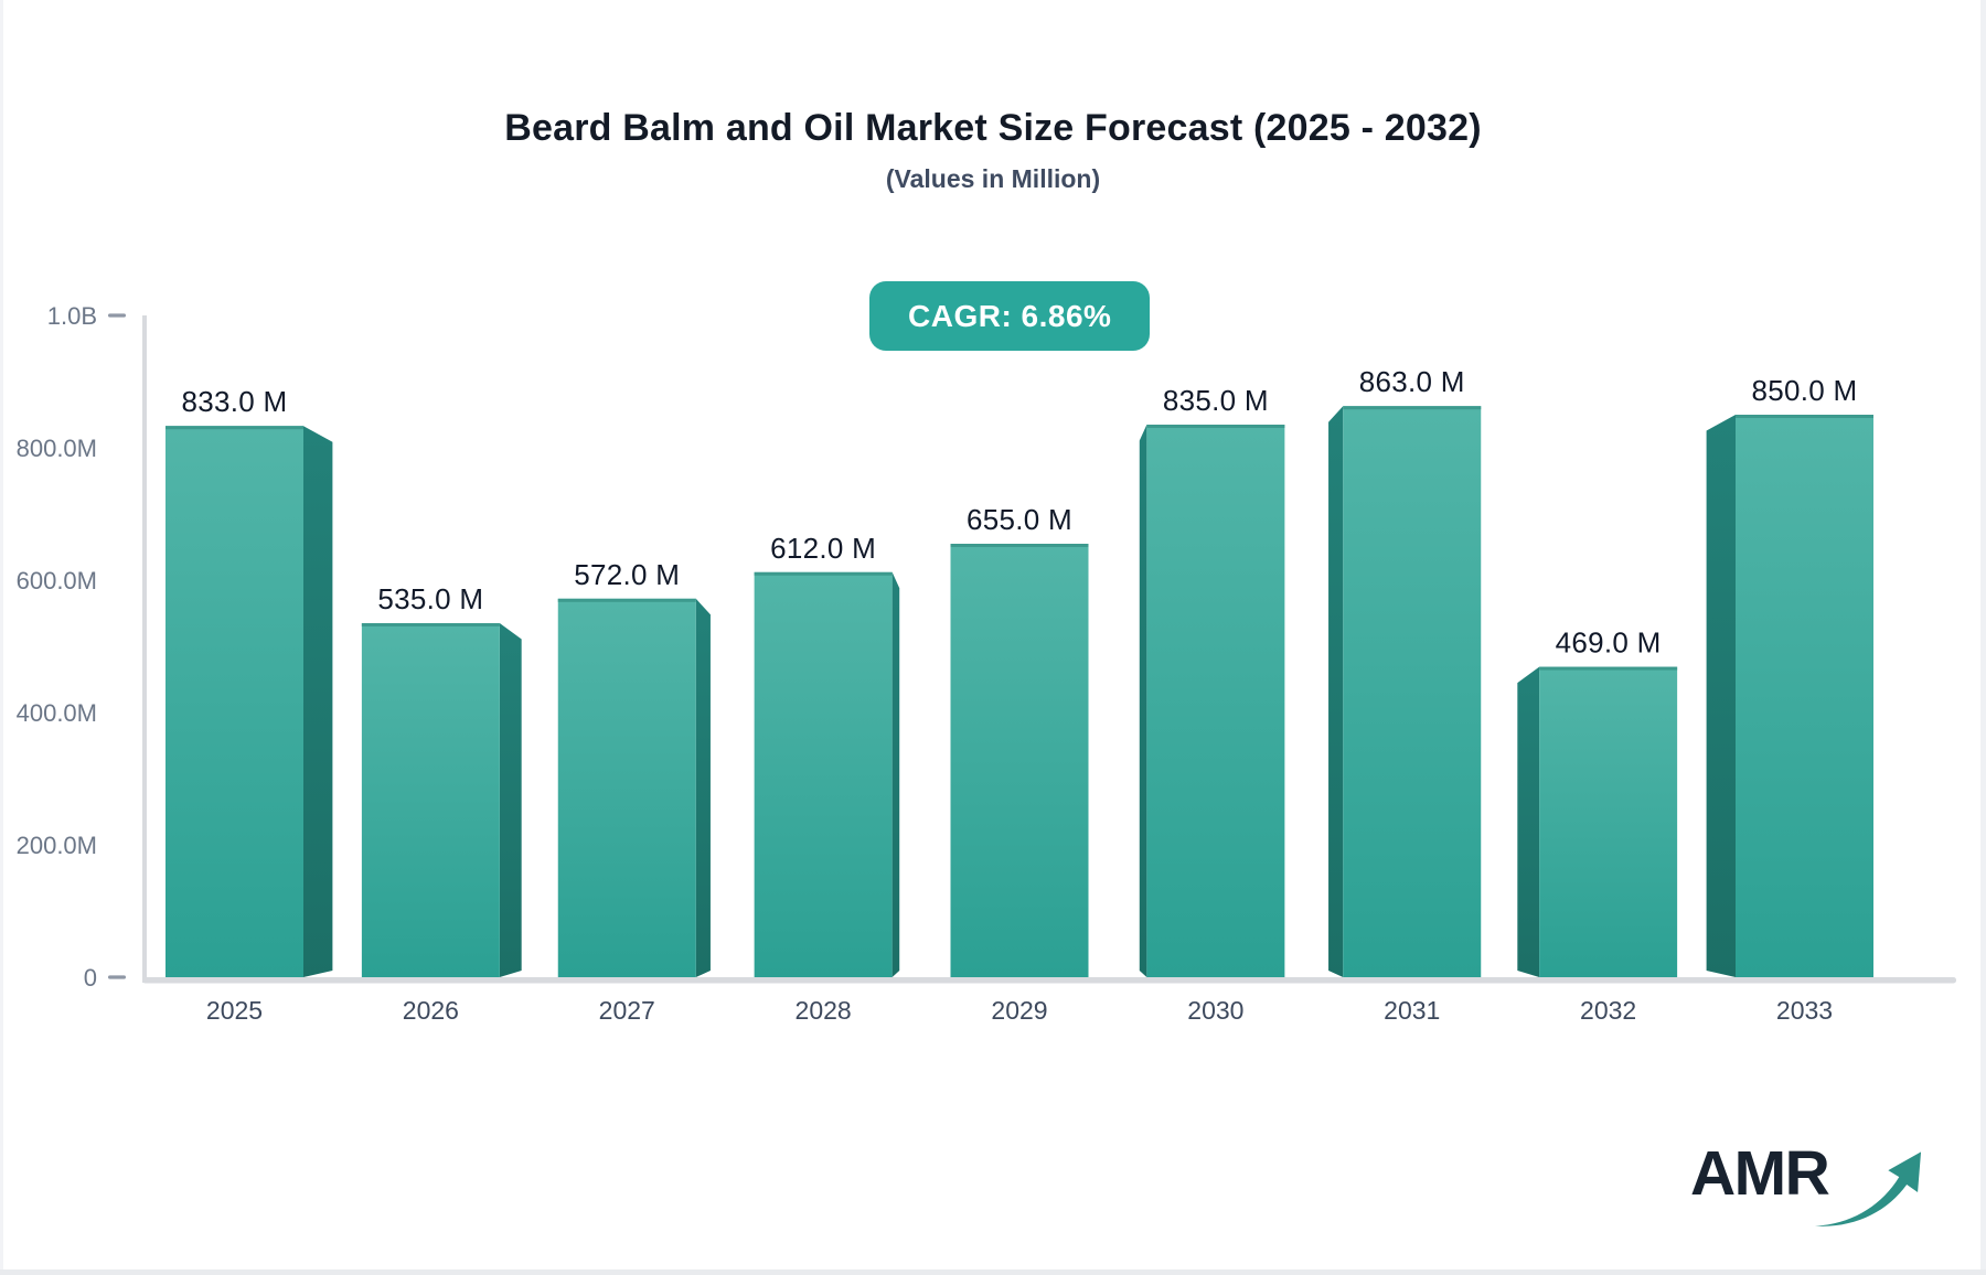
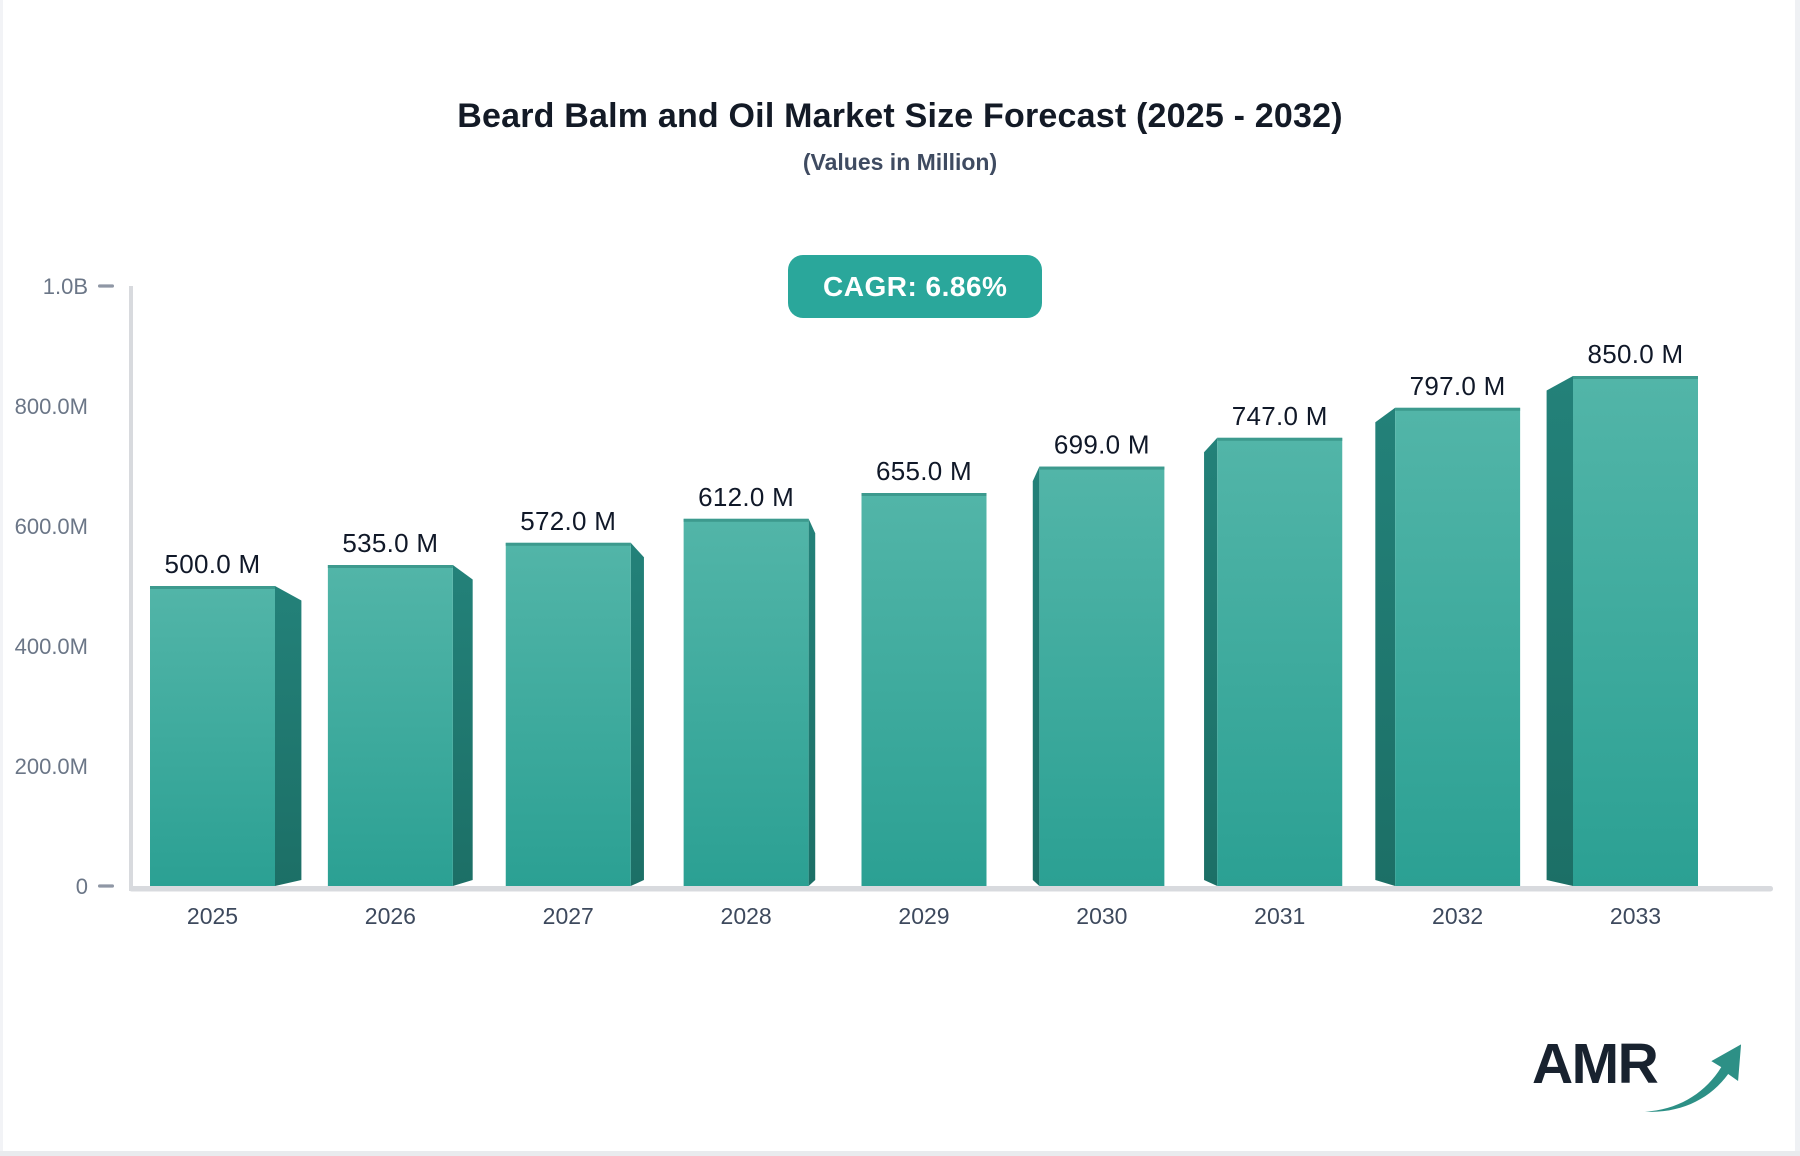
2025: 833.0 -> 500.0
2030: 835.0 -> 699.0
2031: 863.0 -> 747.0
2032: 469.0 -> 797.0
